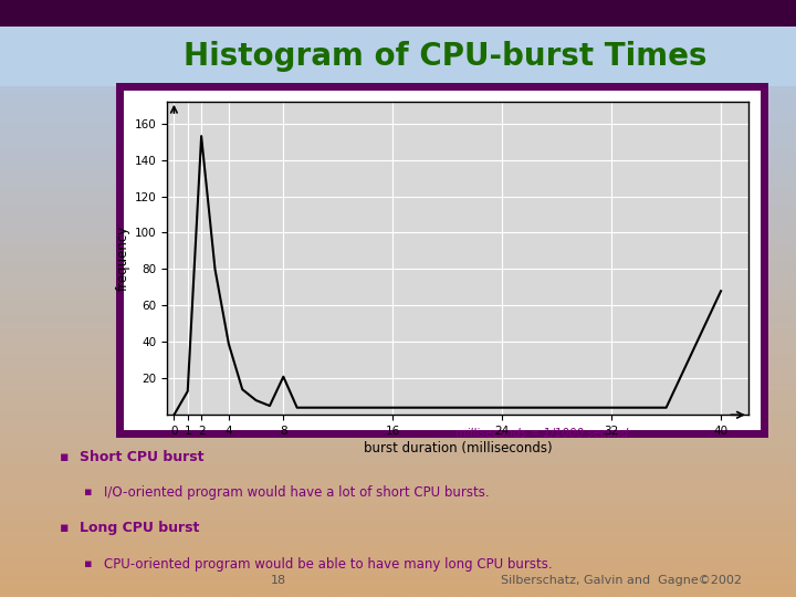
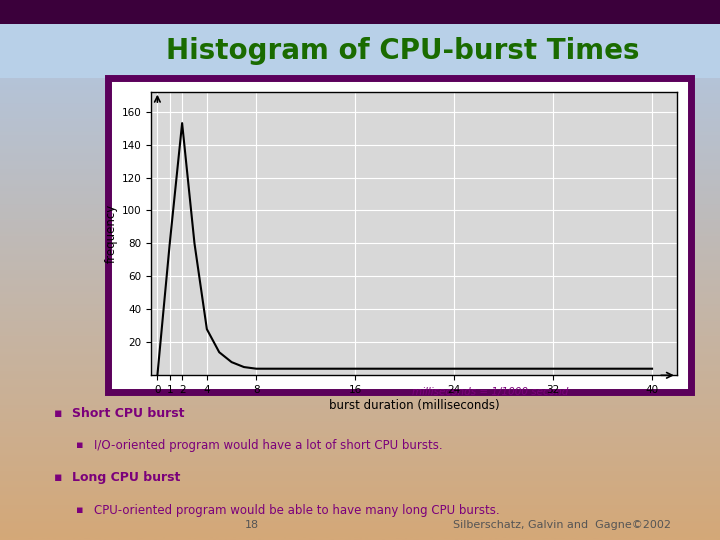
1: 13 -> 80
4: 39 -> 28
8: 21 -> 4
40: 68 -> 4
